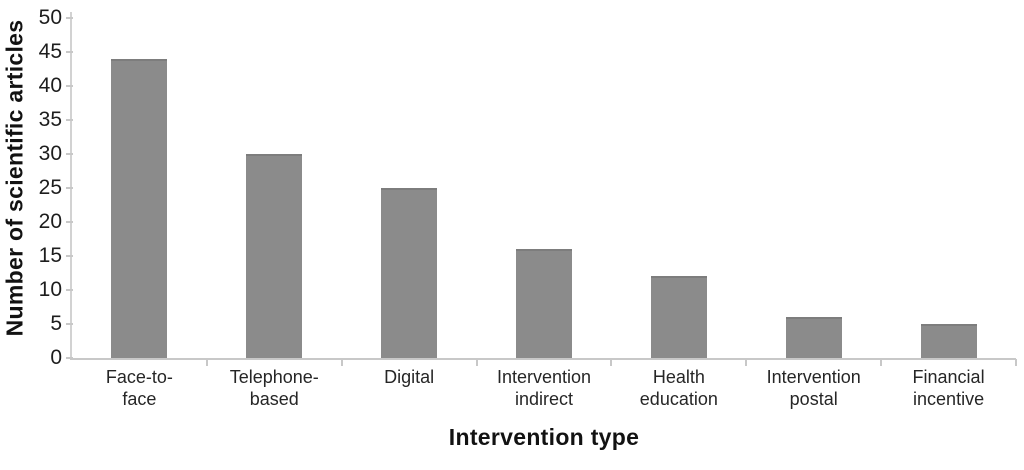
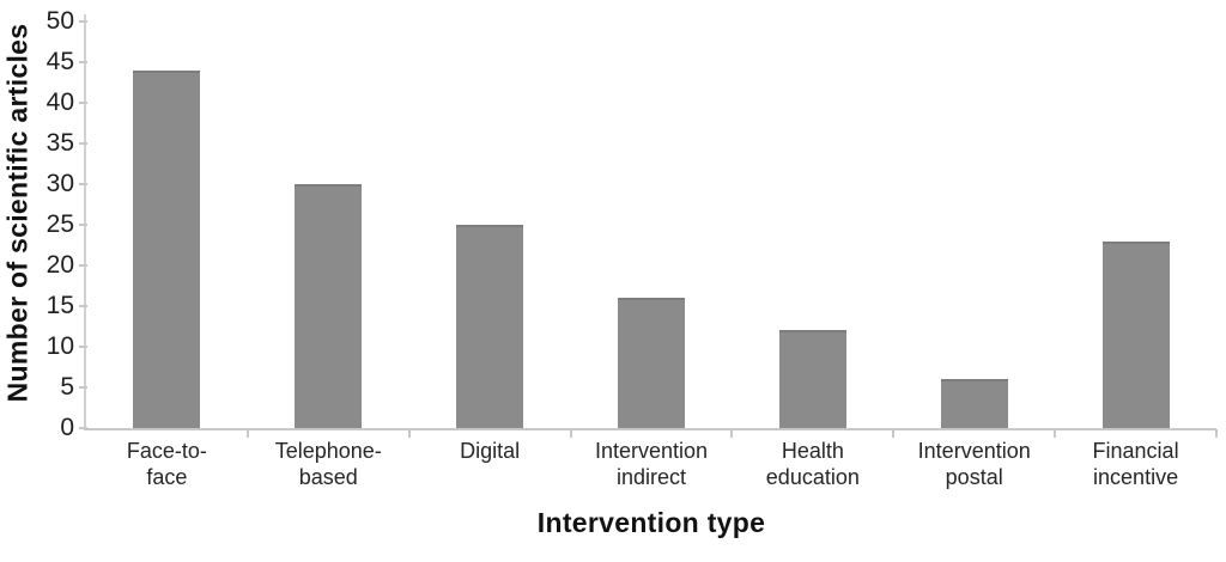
Financial incentive: 5 -> 23
